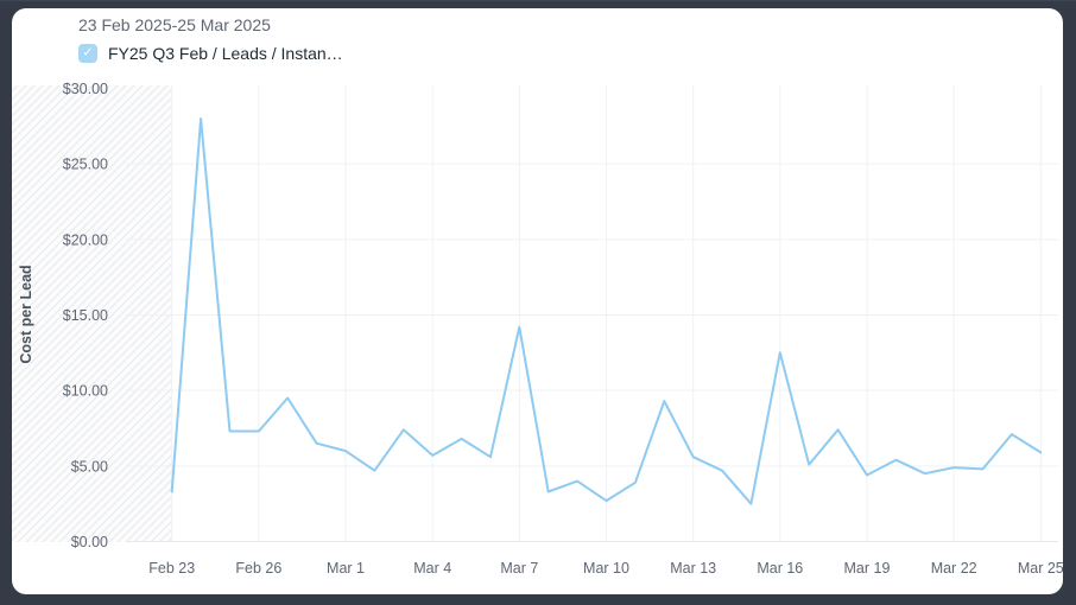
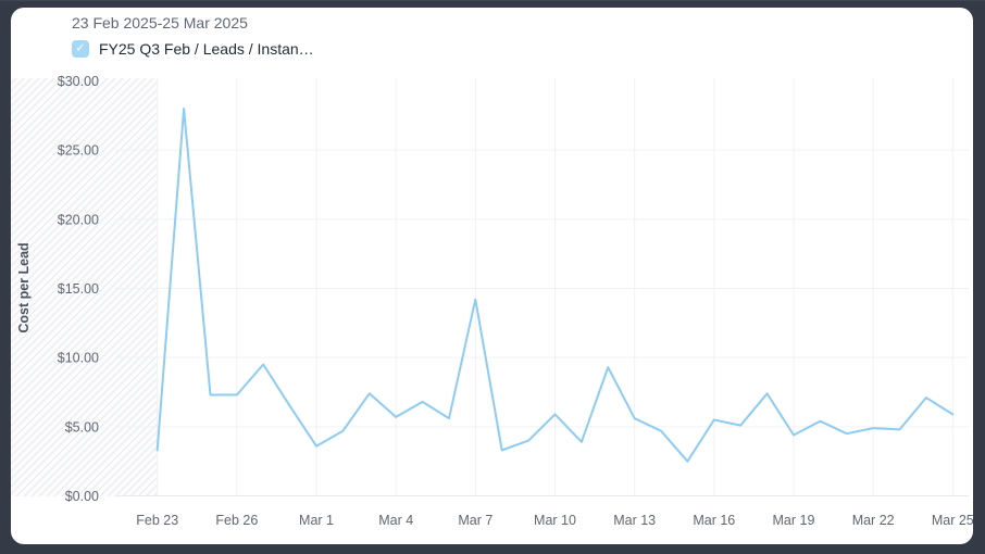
Mar 1: $6.0 -> $3.6
Mar 10: $2.7 -> $5.9
Mar 16: $12.5 -> $5.5
